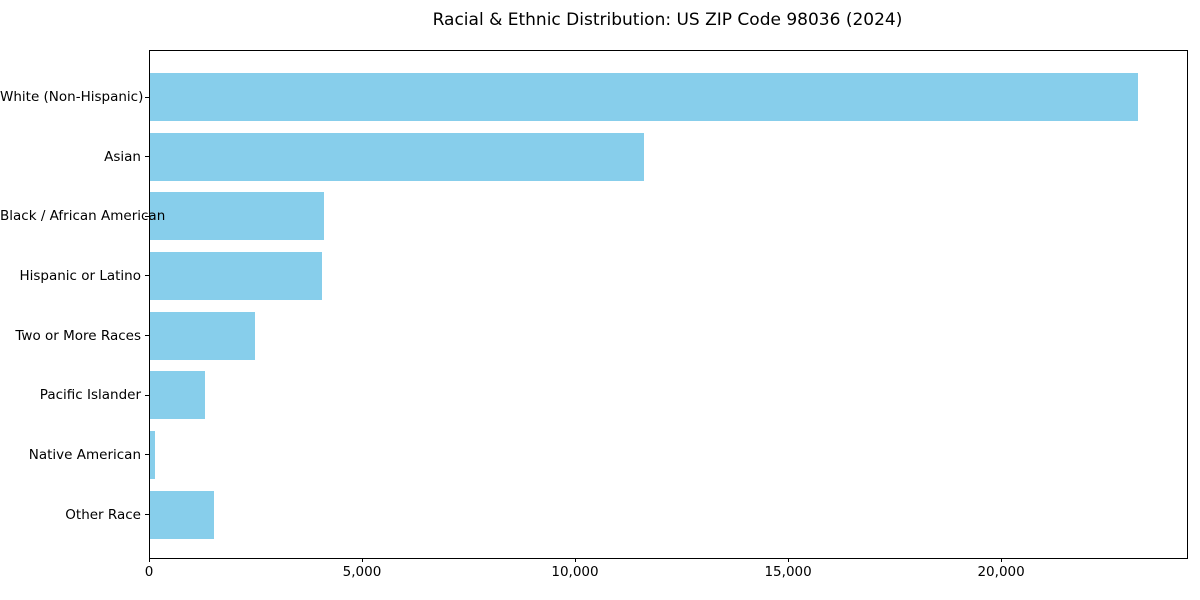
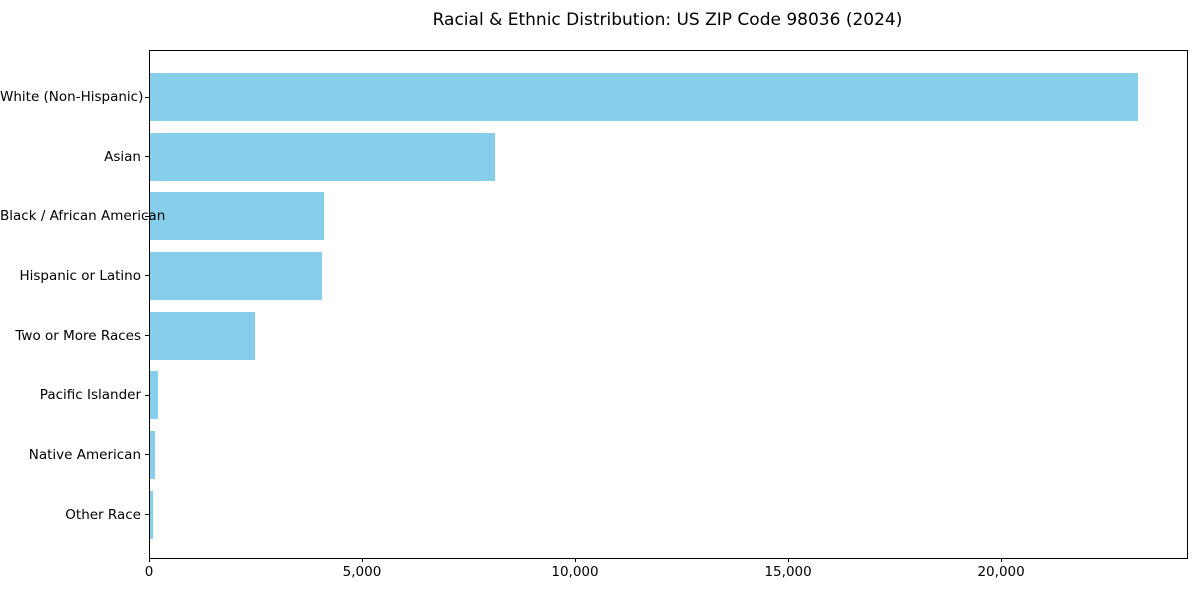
Asian: 11600 -> 8100
Pacific Islander: 1300 -> 200
Other Race: 1500 -> 100
